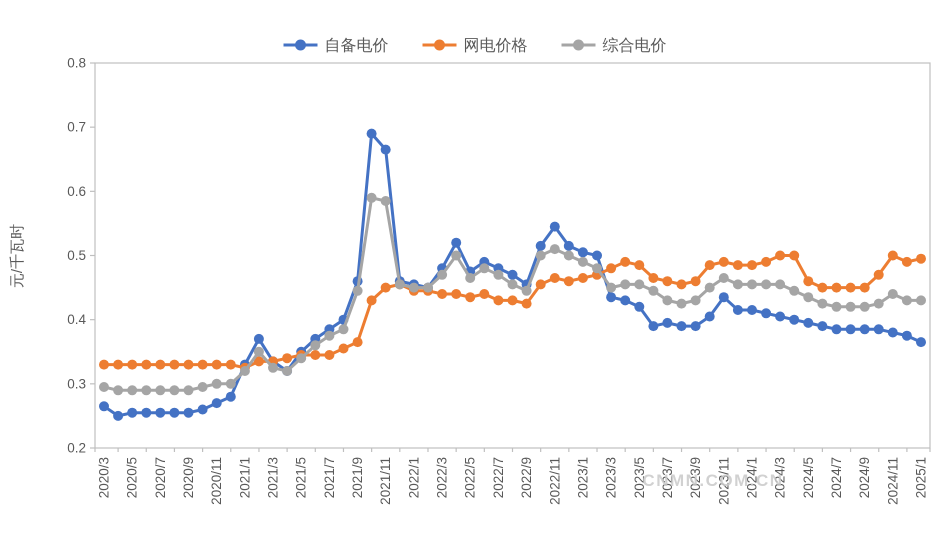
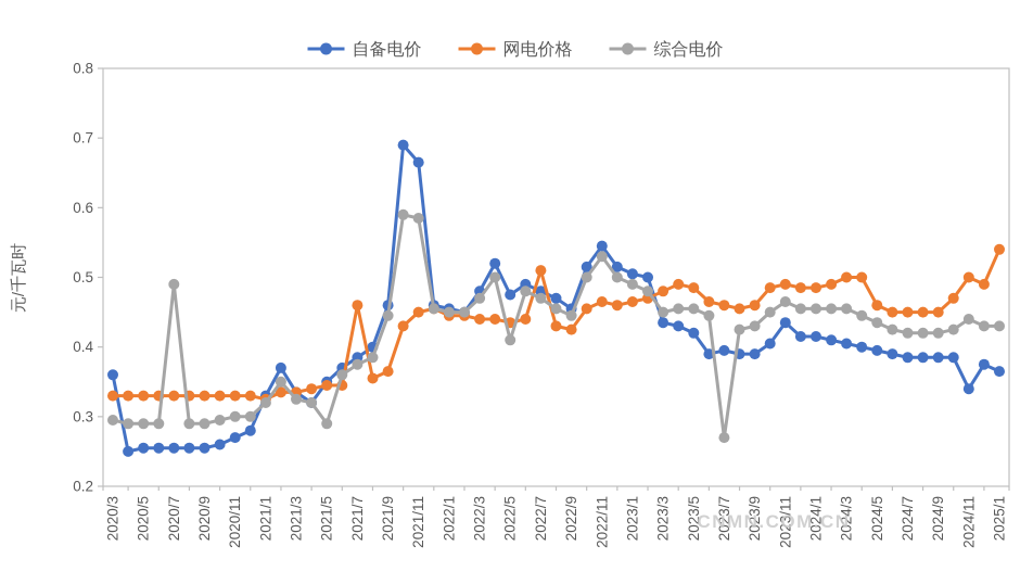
自备电价/2020/3: 0.27 -> 0.36
综合电价/2020/7: 0.29 -> 0.49
综合电价/2021/5: 0.34 -> 0.29
网电价格/2021/7: 0.34 -> 0.46
综合电价/2022/5: 0.47 -> 0.41
网电价格/2022/7: 0.43 -> 0.51
综合电价/2022/11: 0.51 -> 0.53
综合电价/2023/7: 0.43 -> 0.27
自备电价/2024/11: 0.38 -> 0.34
网电价格/2025/1: 0.49 -> 0.54
